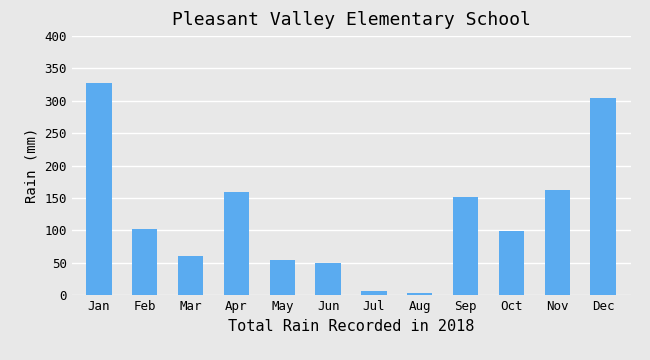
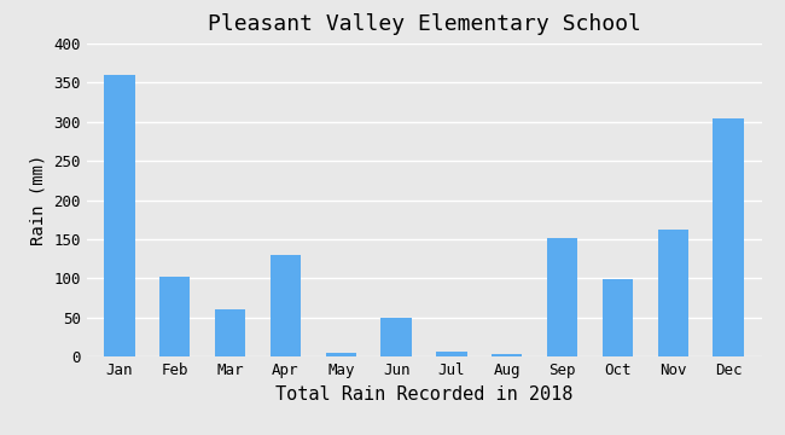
Jan: 328 -> 360
Apr: 160 -> 130
May: 54 -> 5
